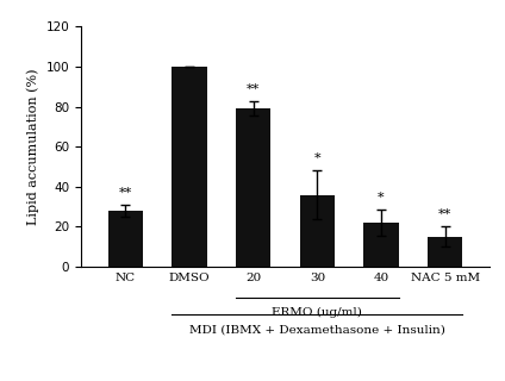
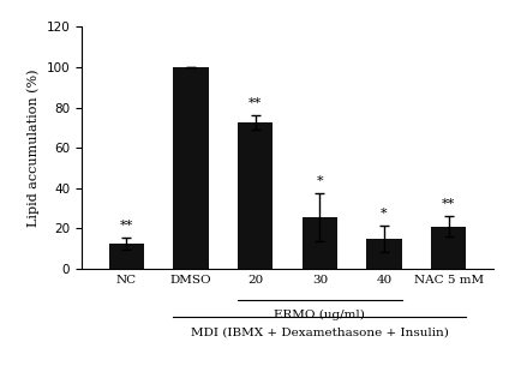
NC: 28 -> 12
20: 79 -> 72
30: 36 -> 26
40: 22 -> 15
NAC 5 mM: 15 -> 21
